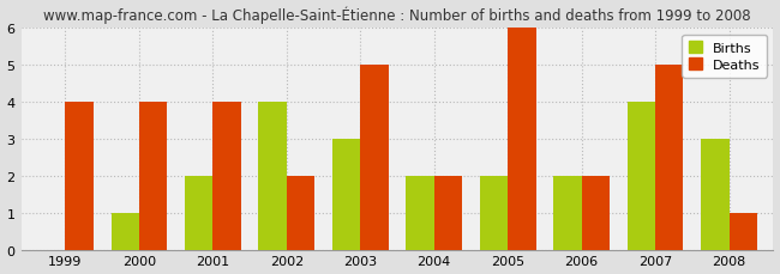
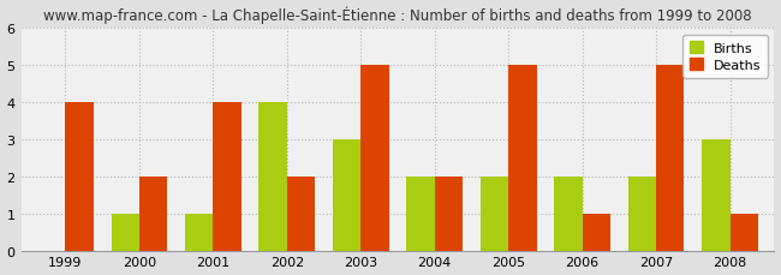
Deaths/2000: 4 -> 2
Births/2001: 2 -> 1
Deaths/2005: 6 -> 5
Deaths/2006: 2 -> 1
Births/2007: 4 -> 2
